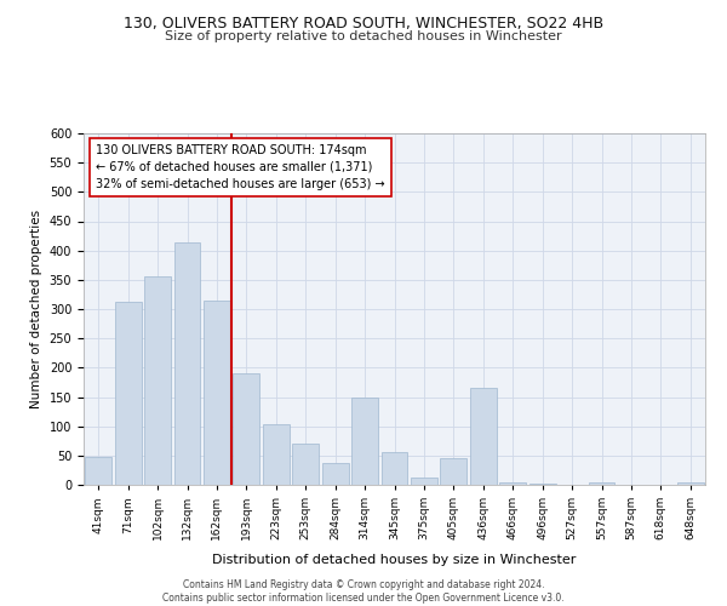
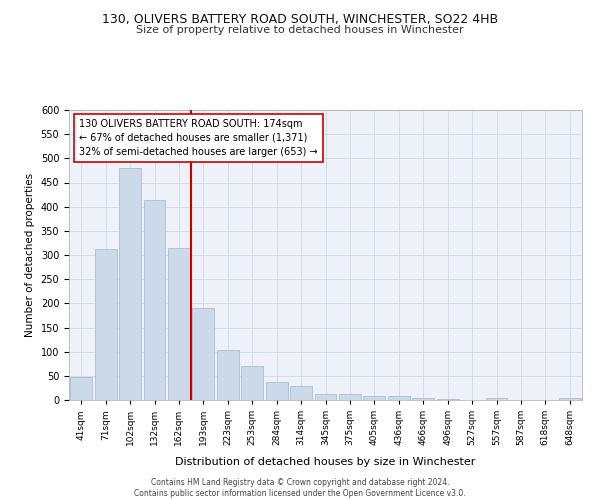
102sqm: 355 -> 480
314sqm: 150 -> 30
345sqm: 55 -> 13
405sqm: 45 -> 9
436sqm: 165 -> 8
